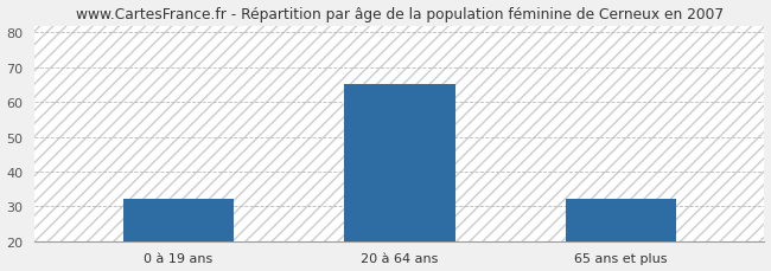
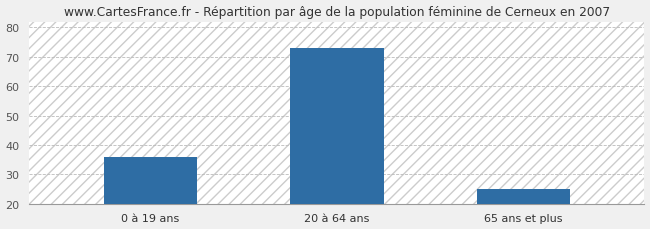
0 à 19 ans: 32 -> 36
20 à 64 ans: 65 -> 73
65 ans et plus: 32 -> 25
